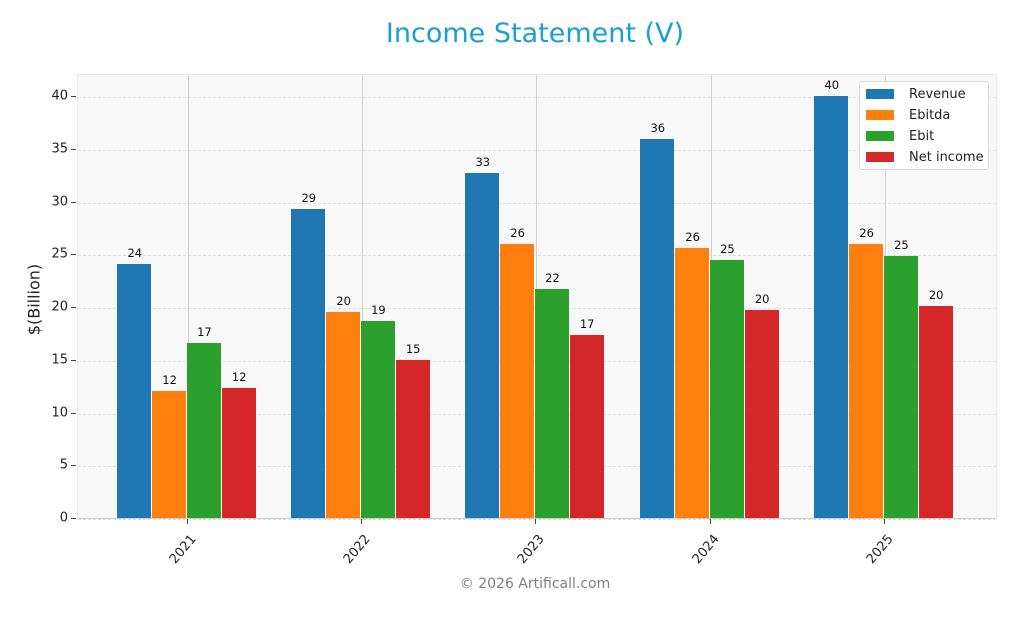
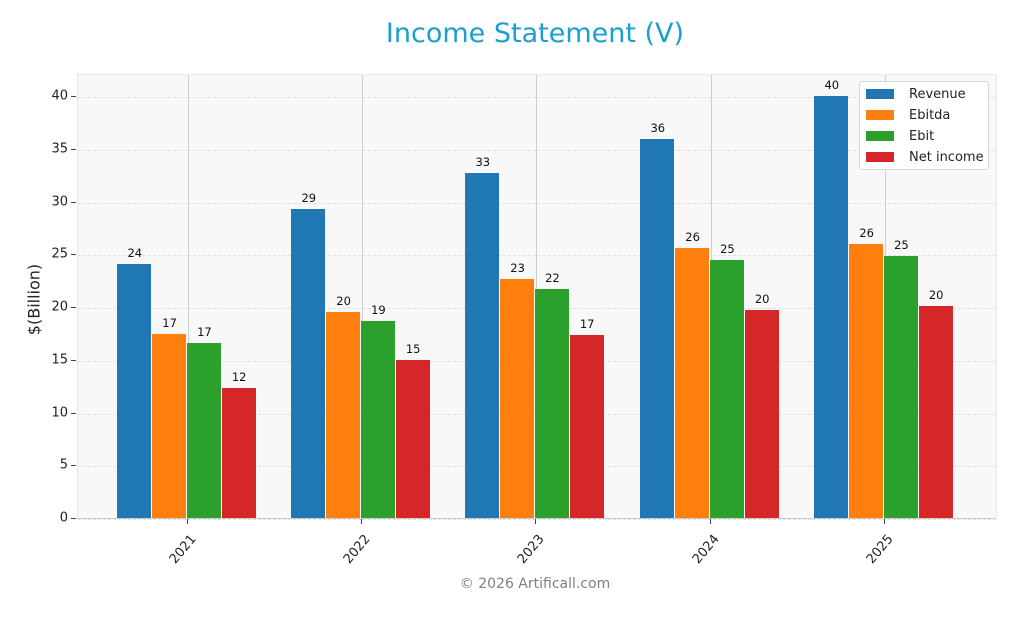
Ebitda/2021: 12 -> 17
Ebitda/2023: 26 -> 23
